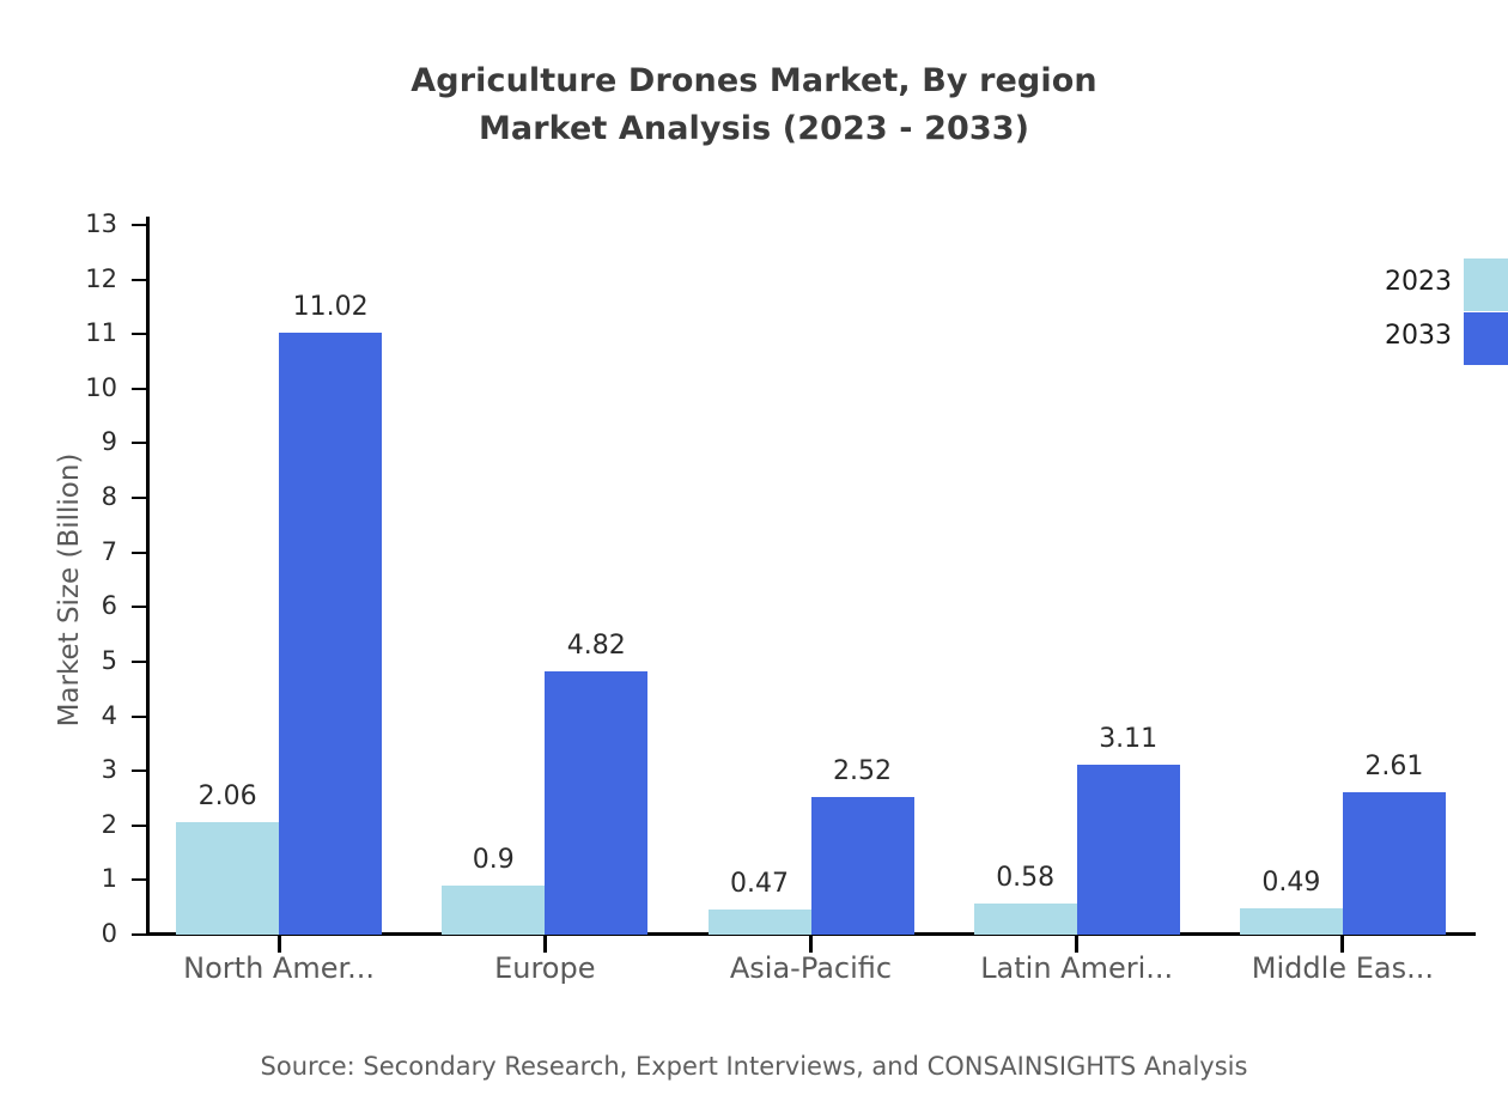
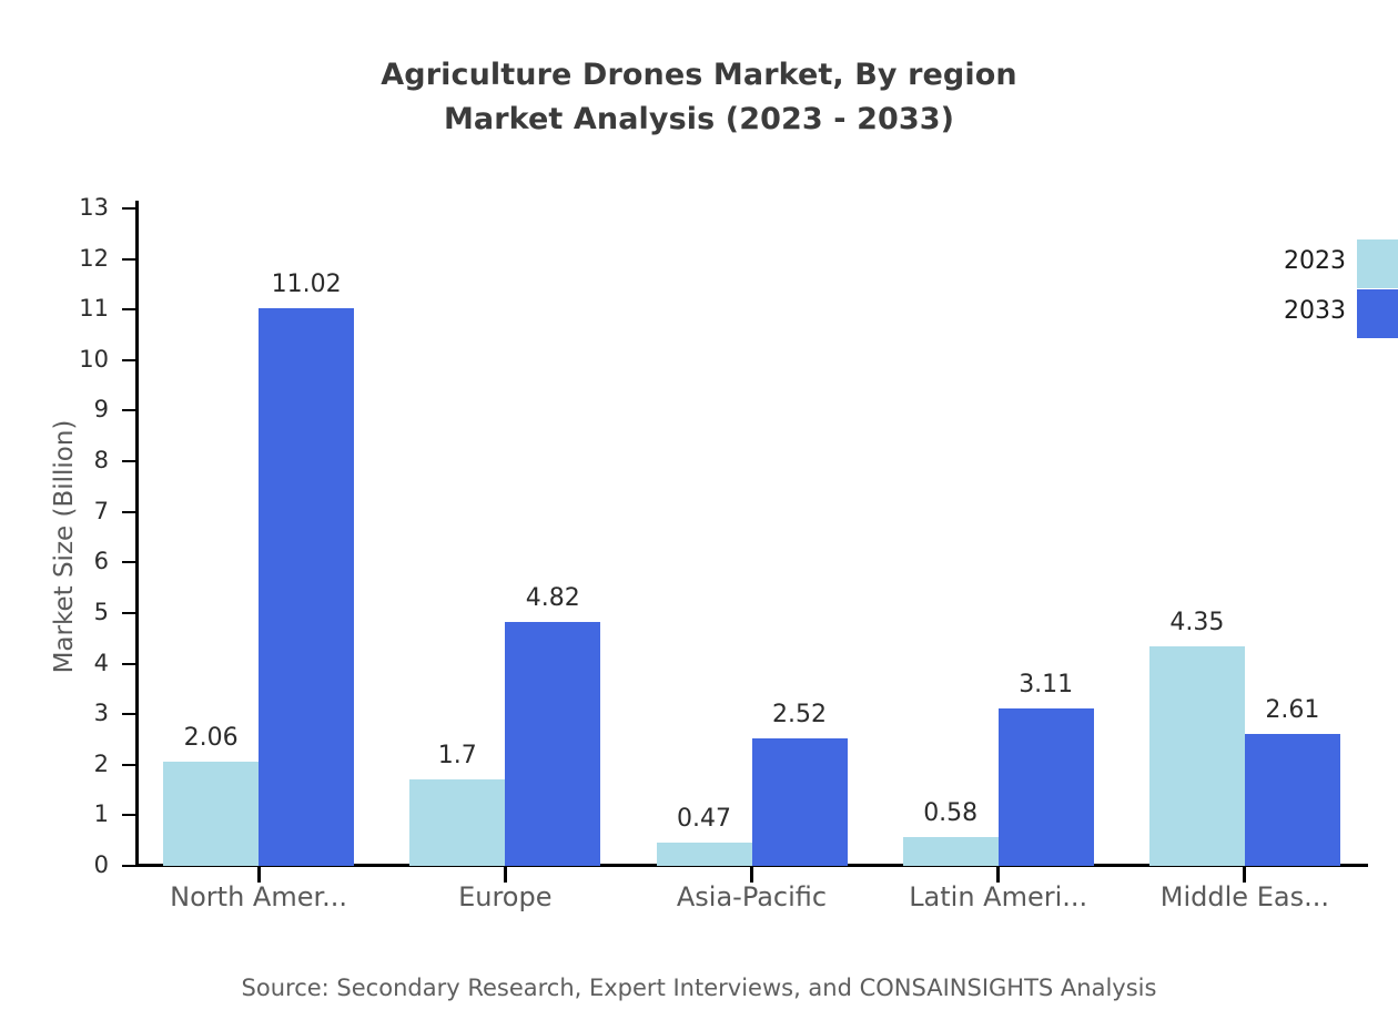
2023/Europe: 0.9 -> 1.7
2023/Middle Eas...: 0.49 -> 4.35
